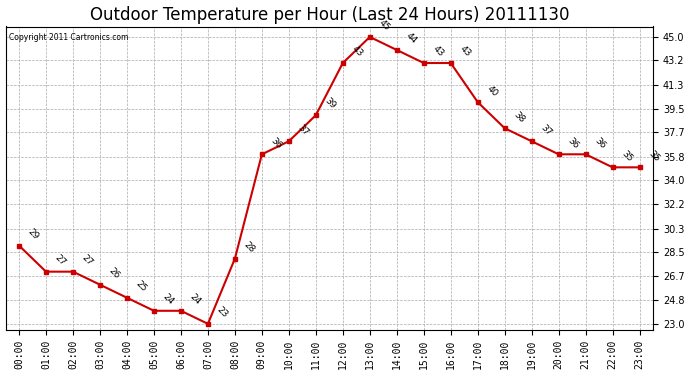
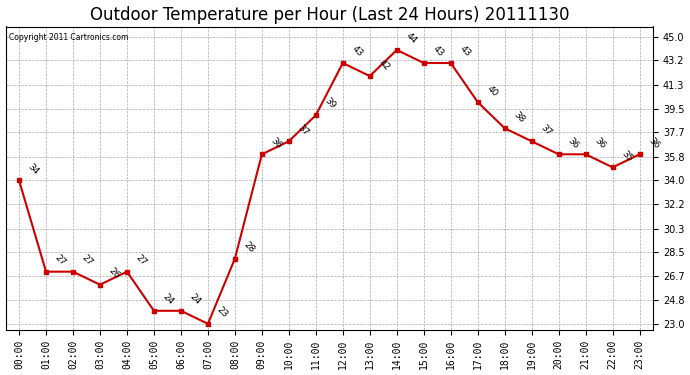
00:00: 29 -> 34
04:00: 25 -> 27
13:00: 45 -> 42
23:00: 35 -> 36
